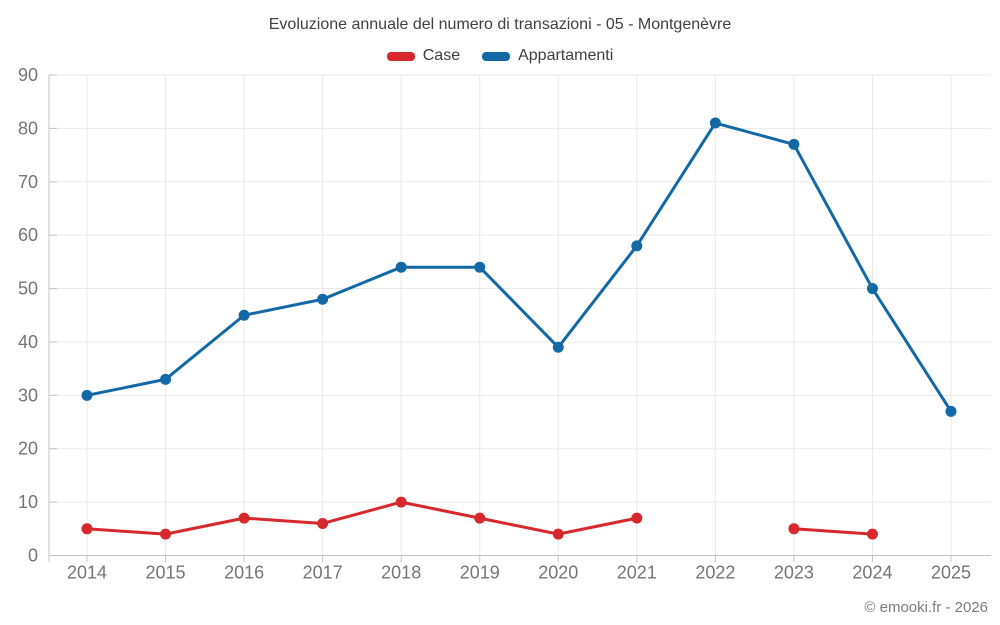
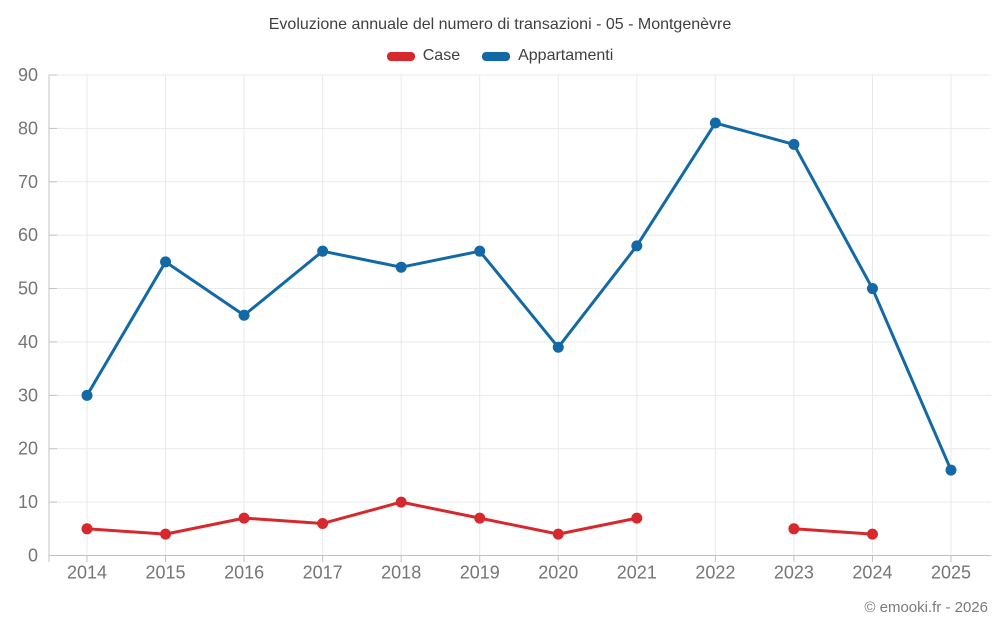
Appartamenti/2015: 33 -> 55
Appartamenti/2017: 48 -> 57
Appartamenti/2019: 54 -> 57
Appartamenti/2025: 27 -> 16
